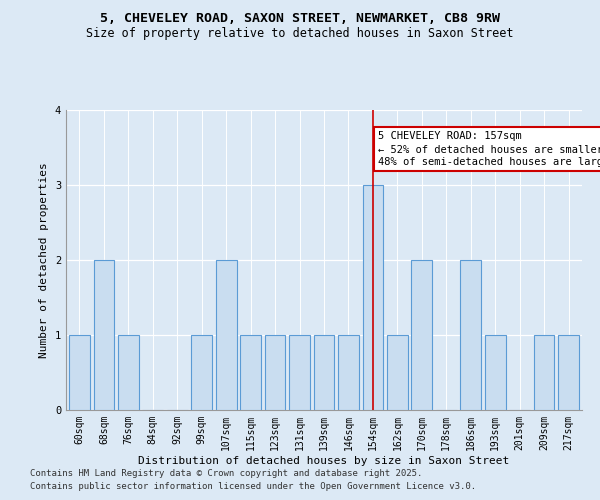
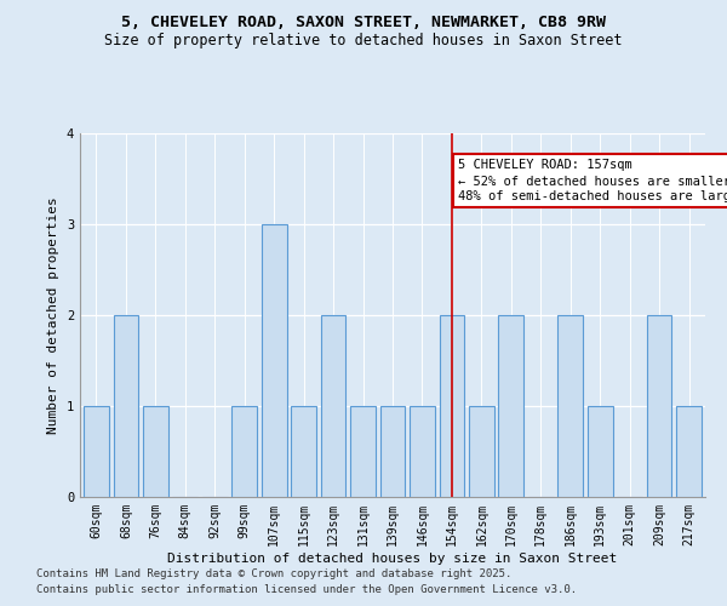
107sqm: 2 -> 3
123sqm: 1 -> 2
154sqm: 3 -> 2
209sqm: 1 -> 2
